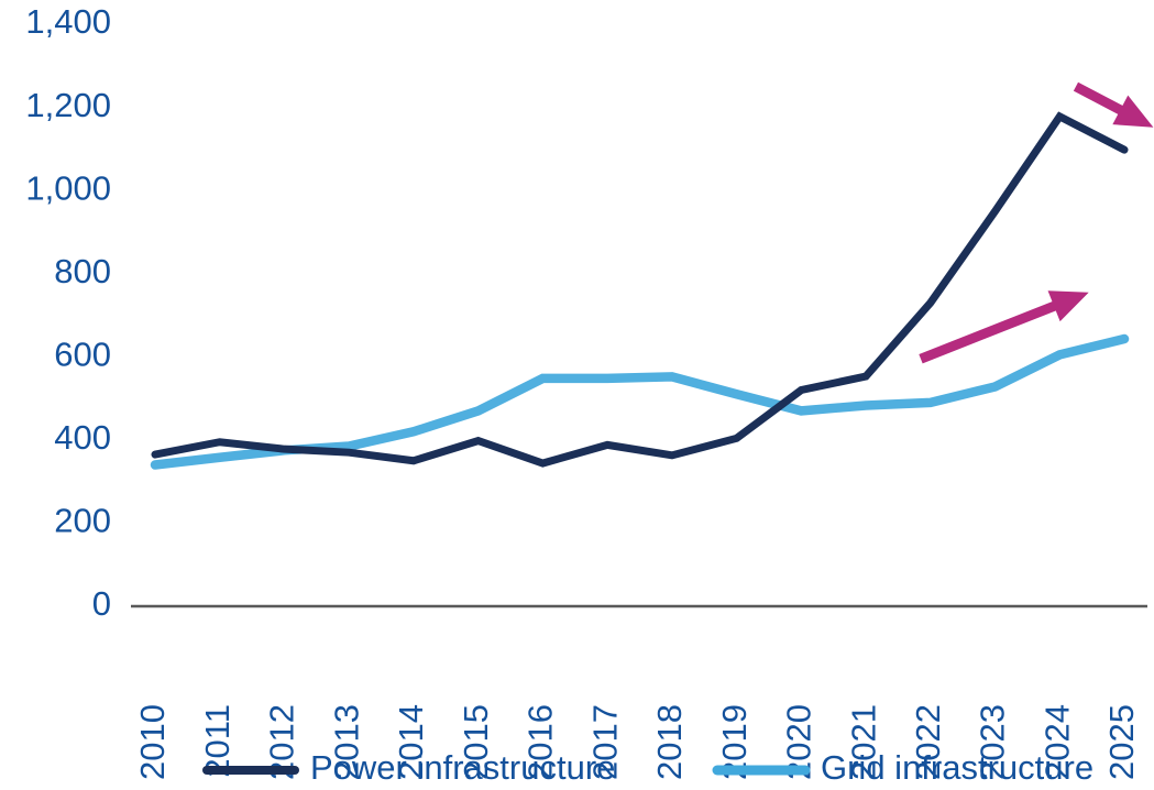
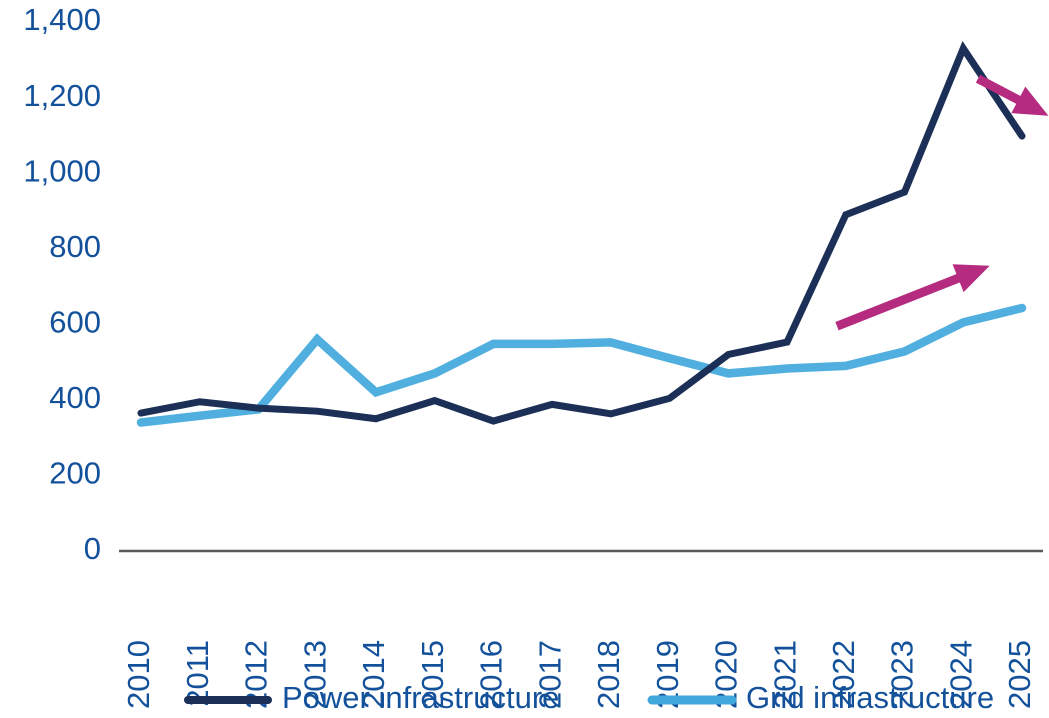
Grid infrastructure/2013: 380 -> 560
Power infrastructure/2022: 730 -> 890
Power infrastructure/2024: 1180 -> 1330
